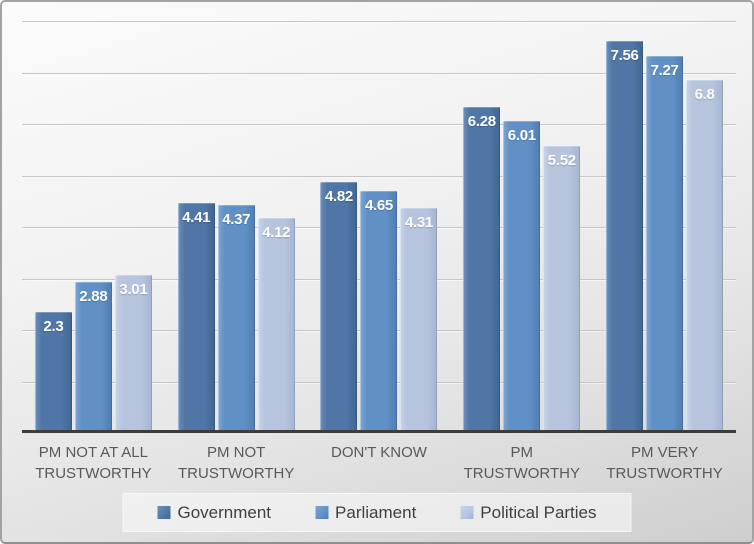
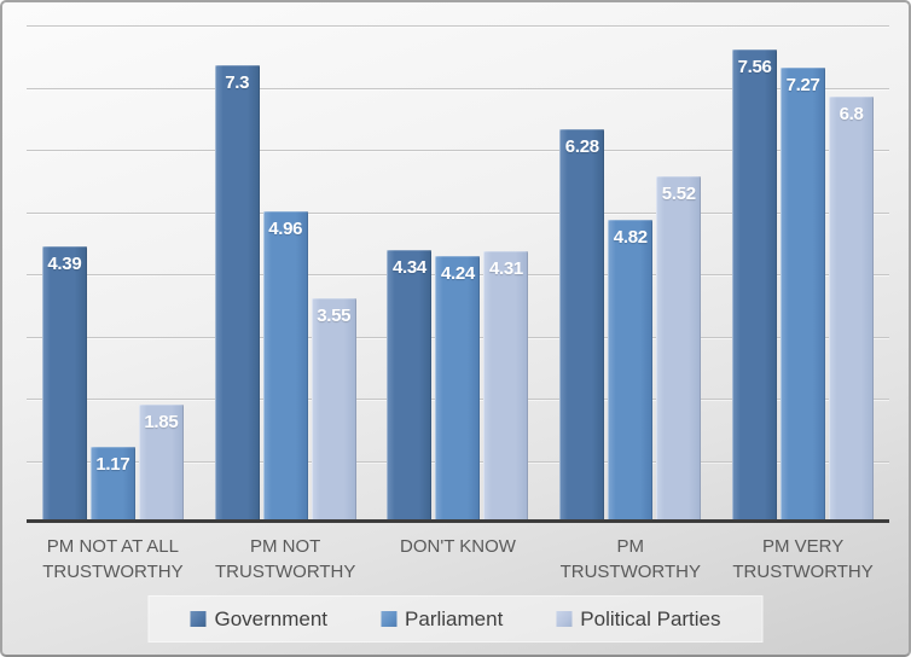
Government/PM NOT AT ALL TRUSTWORTHY: 2.3 -> 4.39
Parliament/PM NOT AT ALL TRUSTWORTHY: 2.88 -> 1.17
Political Parties/PM NOT AT ALL TRUSTWORTHY: 3.01 -> 1.85
Government/PM NOT TRUSTWORTHY: 4.41 -> 7.3
Parliament/PM NOT TRUSTWORTHY: 4.37 -> 4.96
Political Parties/PM NOT TRUSTWORTHY: 4.12 -> 3.55
Government/DON'T KNOW: 4.82 -> 4.34
Parliament/DON'T KNOW: 4.65 -> 4.24
Parliament/PM TRUSTWORTHY: 6.01 -> 4.82
